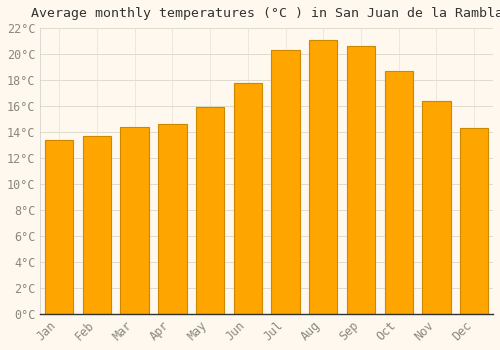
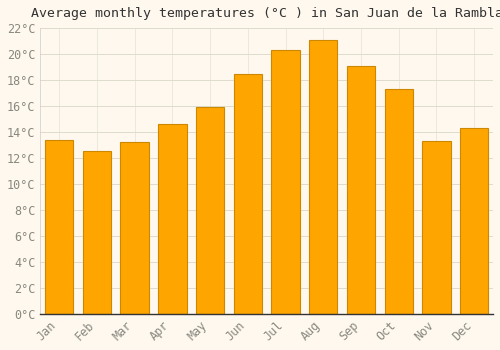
Feb: 13.7°C -> 12.5°C
Mar: 14.4°C -> 13.2°C
Jun: 17.8°C -> 18.5°C
Sep: 20.6°C -> 19.1°C
Oct: 18.7°C -> 17.3°C
Nov: 16.4°C -> 13.3°C
